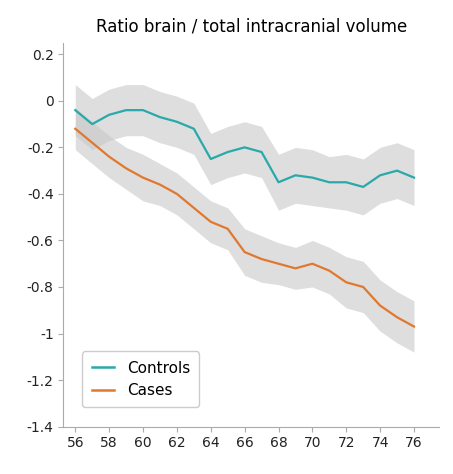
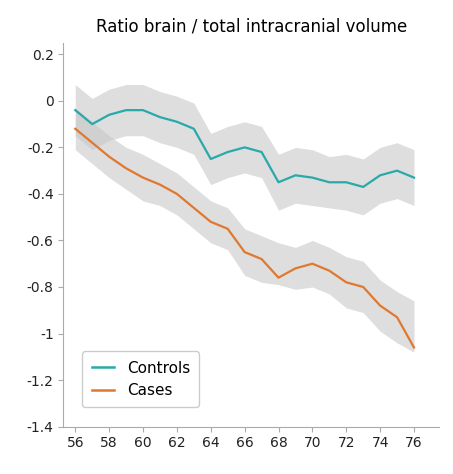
Cases/68: -0.70 -> -0.76
Cases/76: -0.97 -> -1.06
